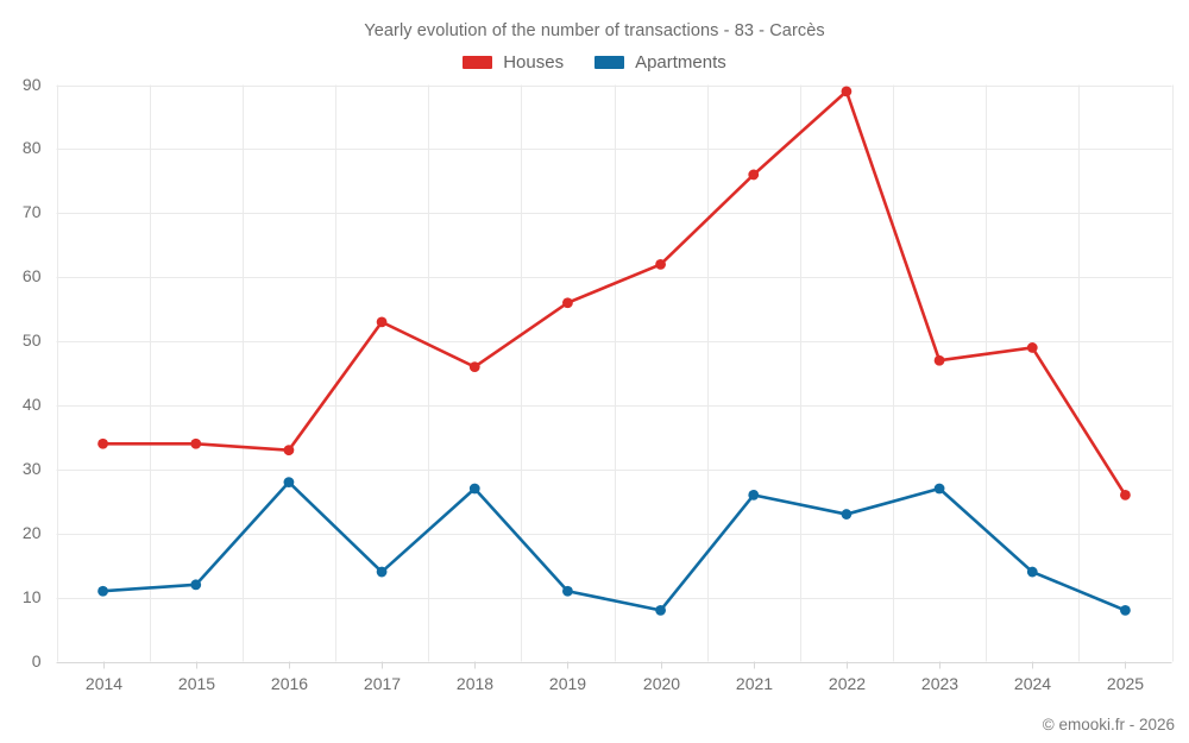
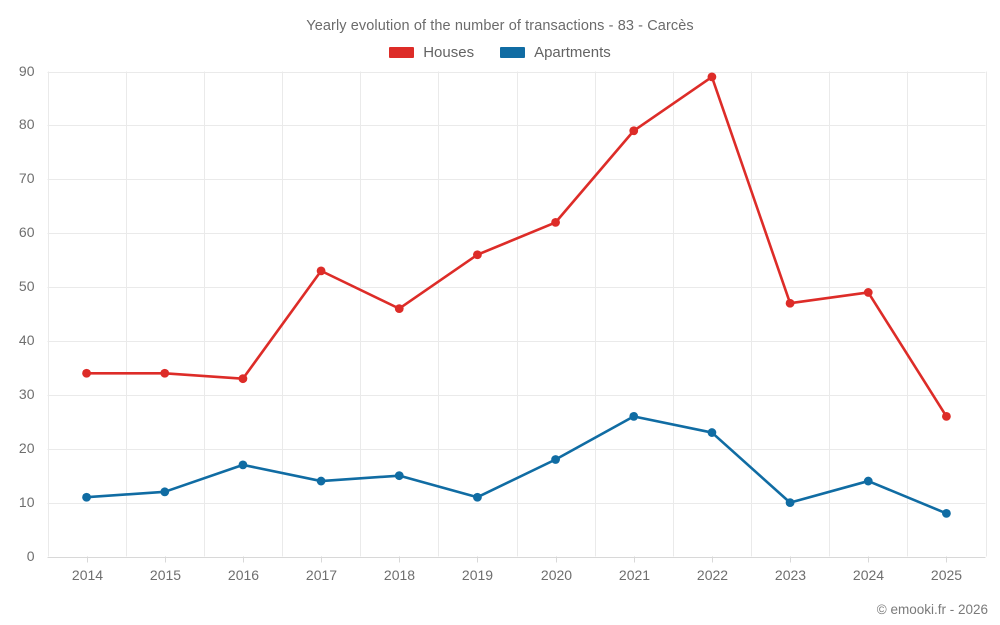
Apartments/2016: 28 -> 17
Apartments/2018: 27 -> 15
Apartments/2020: 8 -> 18
Houses/2021: 76 -> 79
Apartments/2023: 27 -> 10
